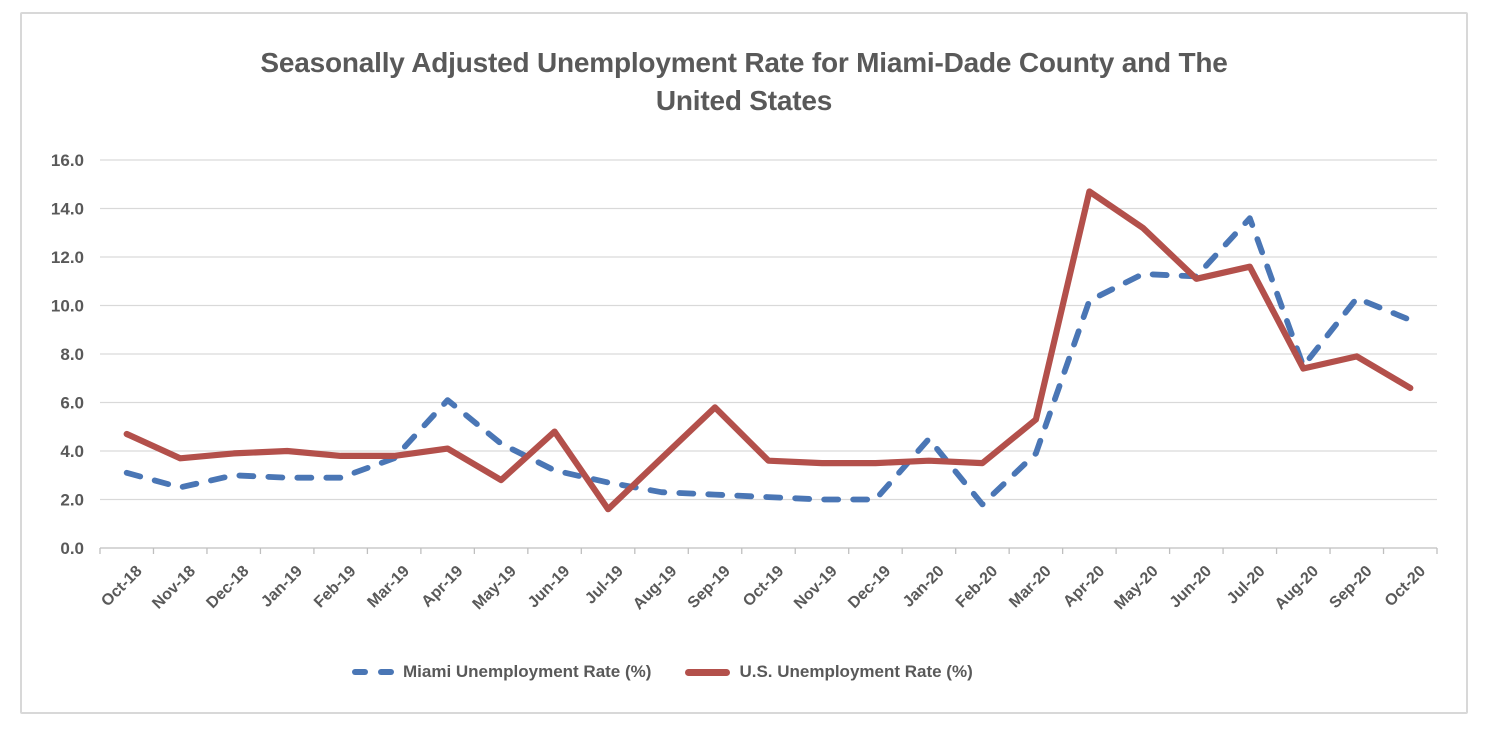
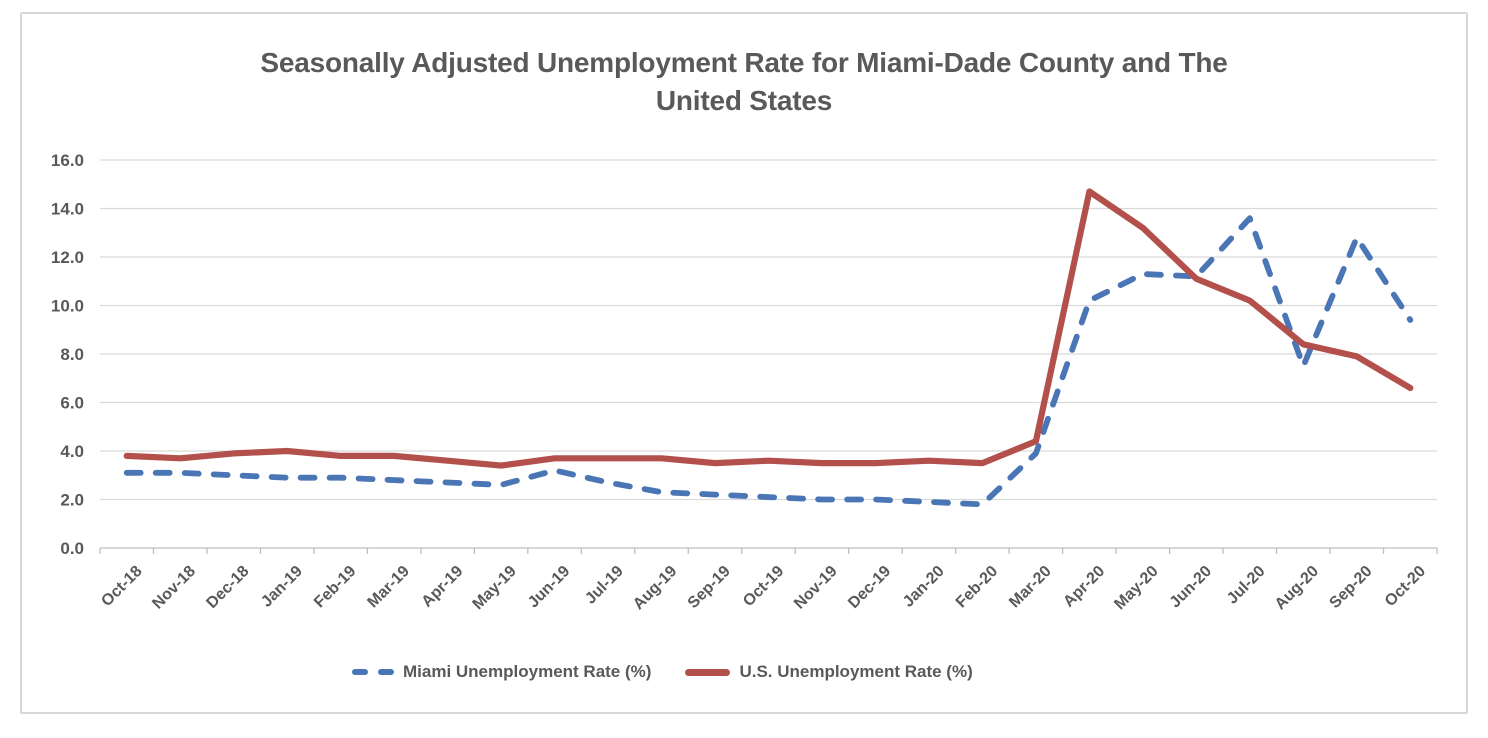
U.S. Unemployment Rate (%)/Oct-18: 4.7 -> 3.8
Miami Unemployment Rate (%)/Nov-18: 2.5 -> 3.1
Miami Unemployment Rate (%)/Mar-19: 3.7 -> 2.8
Miami Unemployment Rate (%)/Apr-19: 6.1 -> 2.7
U.S. Unemployment Rate (%)/Apr-19: 4.1 -> 3.6
Miami Unemployment Rate (%)/May-19: 4.3 -> 2.6
U.S. Unemployment Rate (%)/May-19: 2.8 -> 3.4
U.S. Unemployment Rate (%)/Jun-19: 4.8 -> 3.7
U.S. Unemployment Rate (%)/Jul-19: 1.6 -> 3.7
U.S. Unemployment Rate (%)/Sep-19: 5.8 -> 3.5
Miami Unemployment Rate (%)/Jan-20: 4.5 -> 1.9
U.S. Unemployment Rate (%)/Mar-20: 5.3 -> 4.4
U.S. Unemployment Rate (%)/Jul-20: 11.6 -> 10.2
U.S. Unemployment Rate (%)/Aug-20: 7.4 -> 8.4
Miami Unemployment Rate (%)/Sep-20: 10.3 -> 12.8
